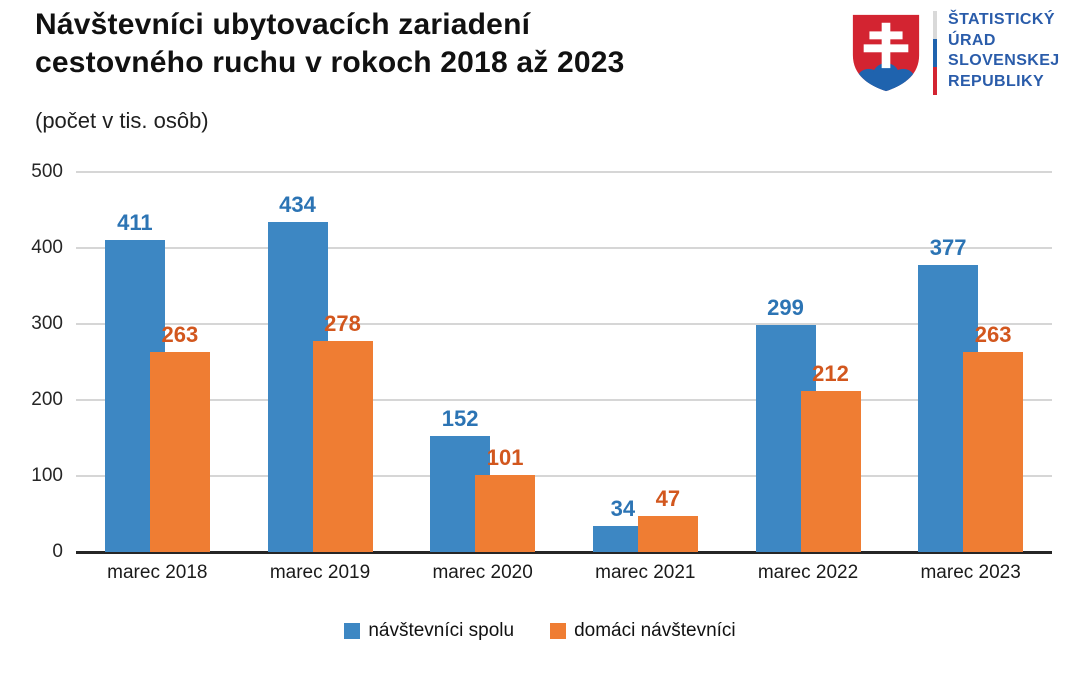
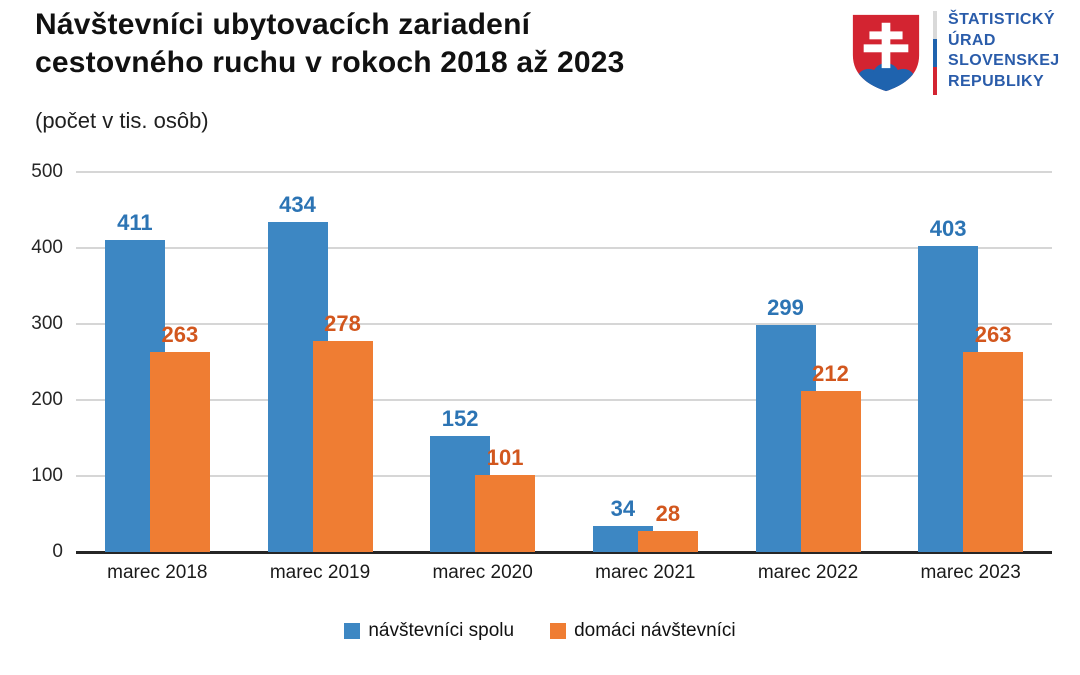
domáci návštevníci/marec 2021: 47 -> 28
návštevníci spolu/marec 2023: 377 -> 403
